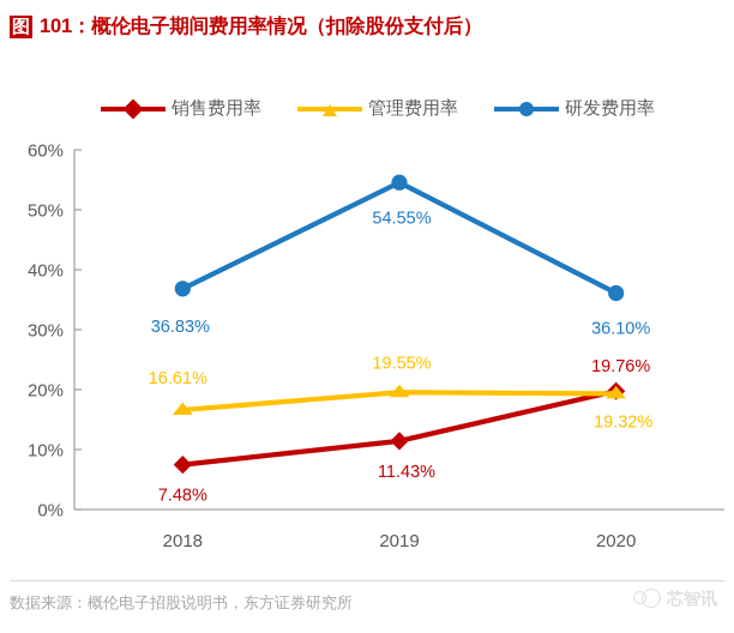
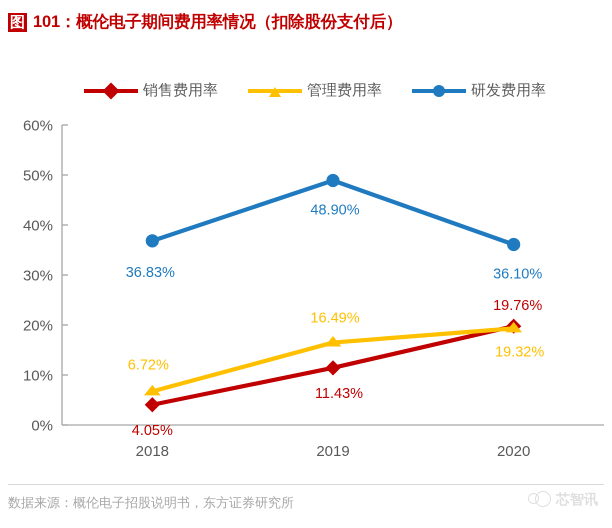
销售费用率/2018: 7.48% -> 4.05%
管理费用率/2018: 16.61% -> 6.72%
管理费用率/2019: 19.55% -> 16.49%
研发费用率/2019: 54.55% -> 48.90%
